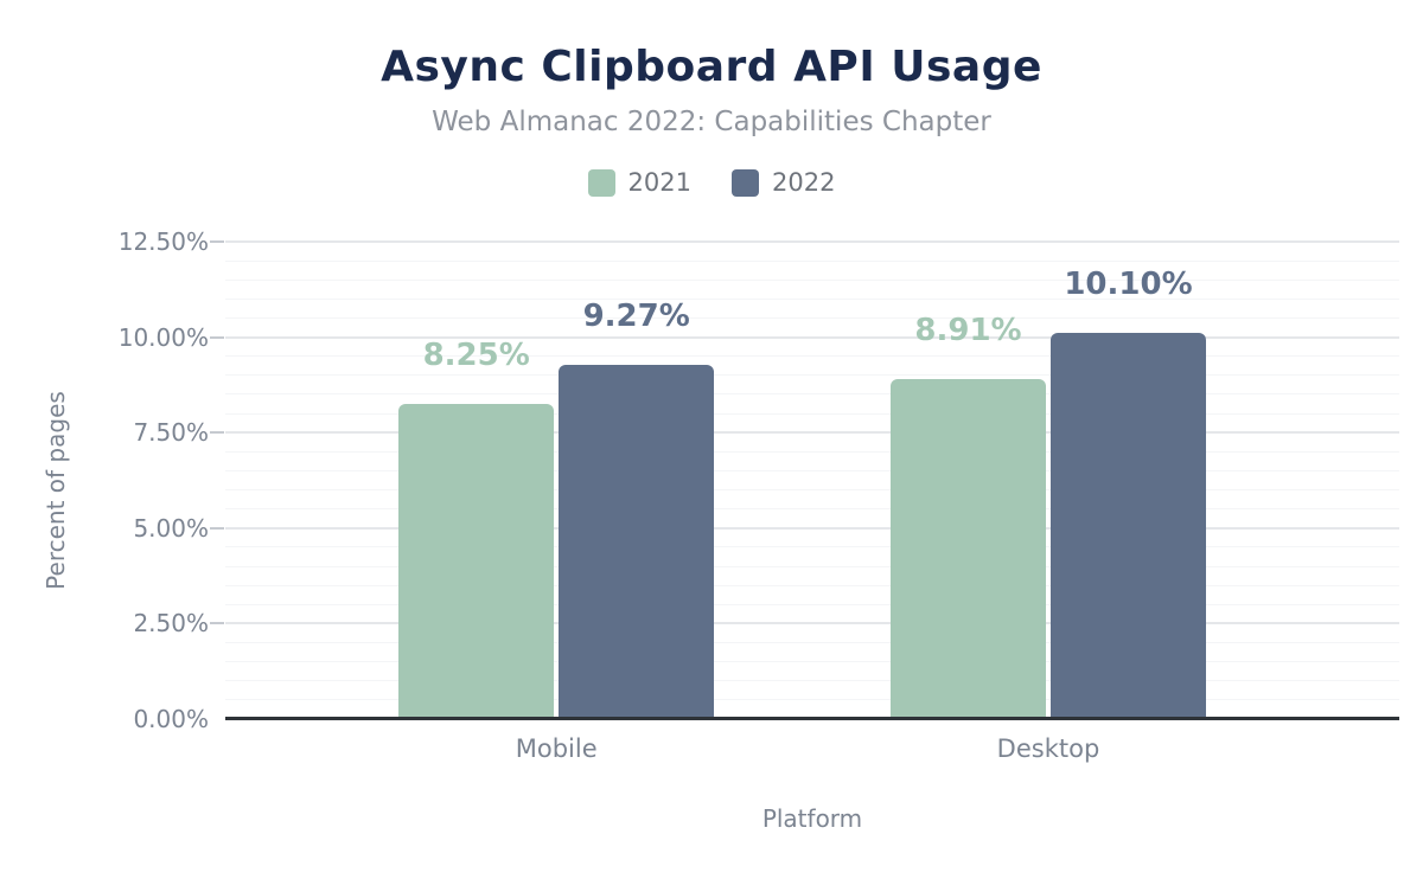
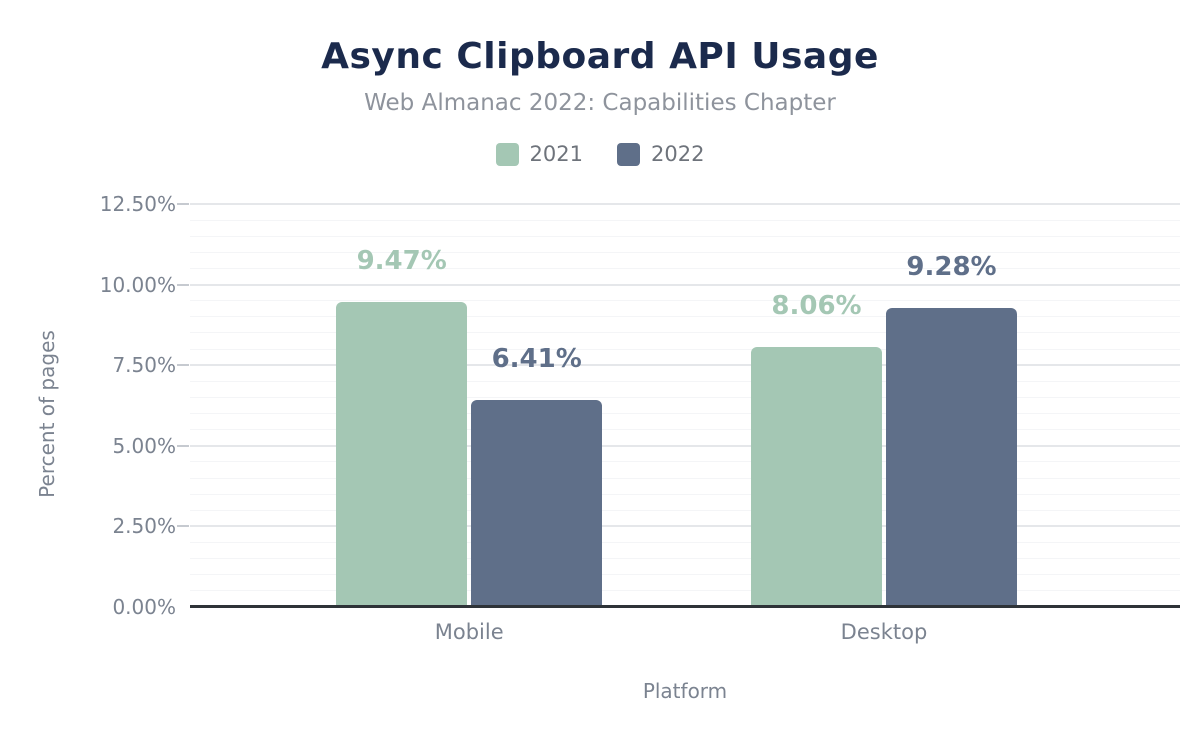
2021/Mobile: 8.25% -> 9.47%
2022/Mobile: 9.27% -> 6.41%
2021/Desktop: 8.91% -> 8.06%
2022/Desktop: 10.10% -> 9.28%
